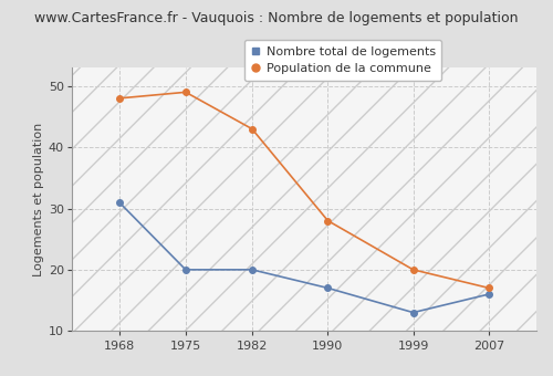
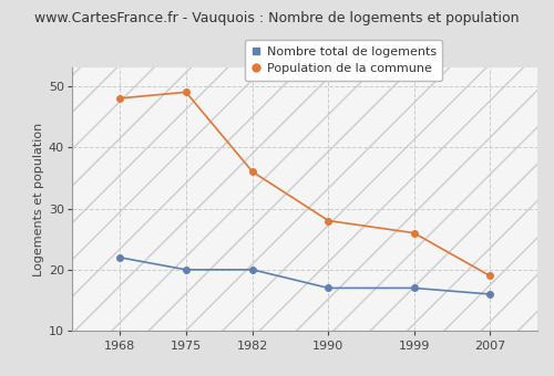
Nombre total de logements/1968: 31 -> 22
Population de la commune/1982: 43 -> 36
Nombre total de logements/1999: 13 -> 17
Population de la commune/1999: 20 -> 26
Population de la commune/2007: 17 -> 19
